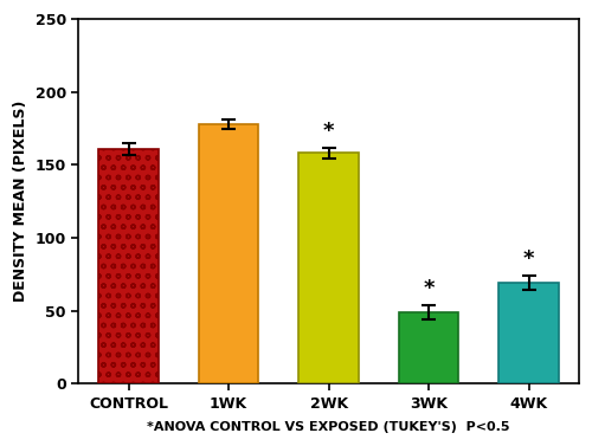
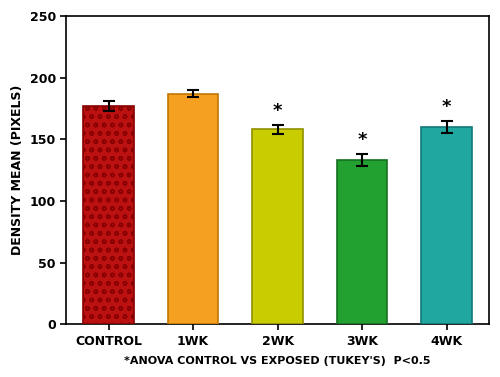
CONTROL: 161 -> 177
1WK: 178 -> 187
3WK: 49 -> 133
4WK: 69 -> 160
